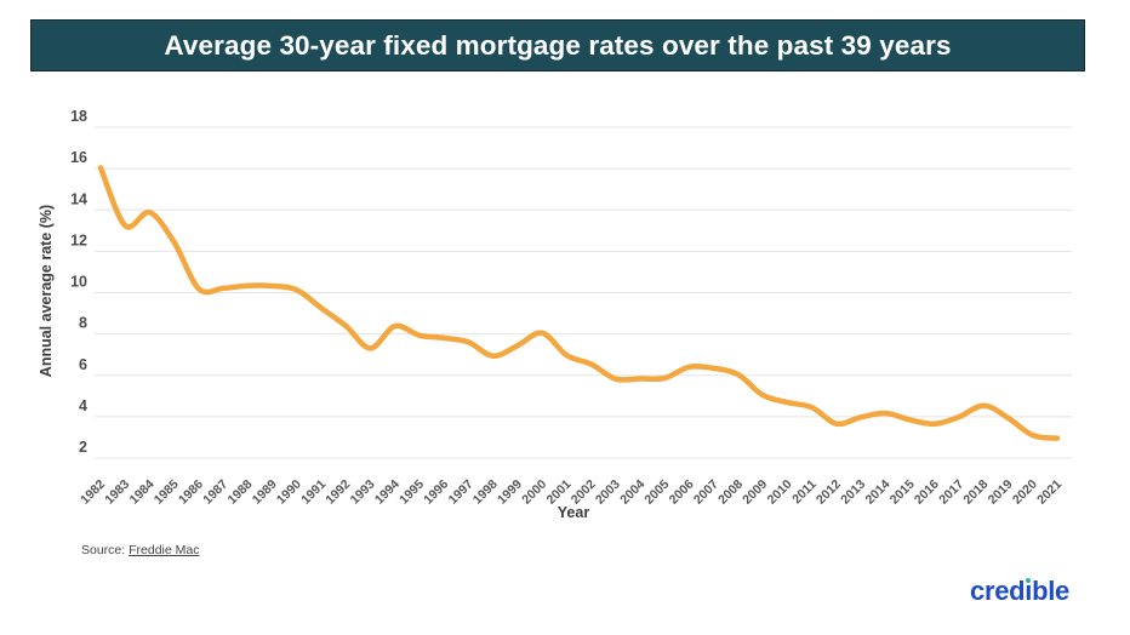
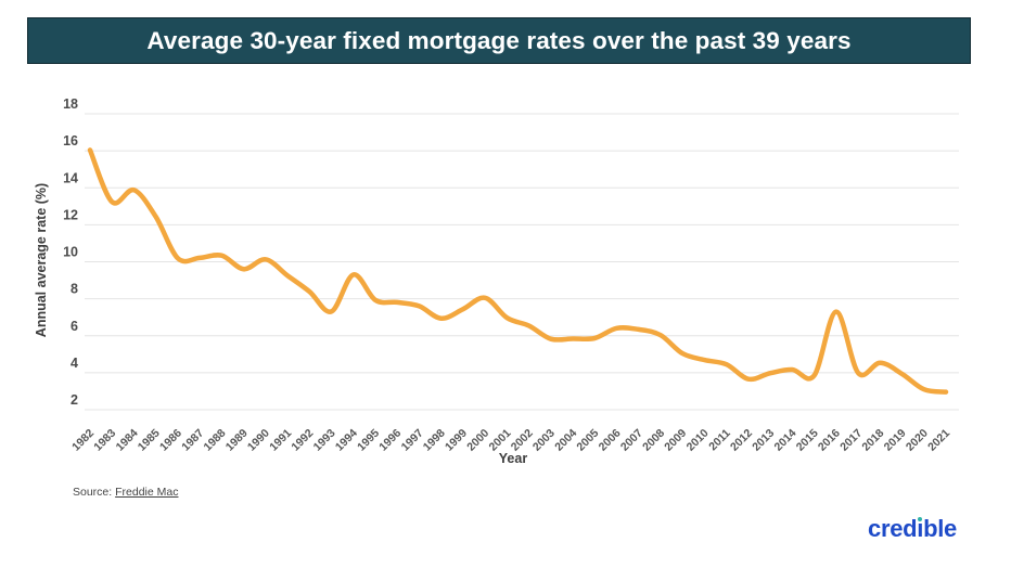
1989: 10.3 -> 9.6
1994: 8.4 -> 9.3
2016: 3.6 -> 7.3
